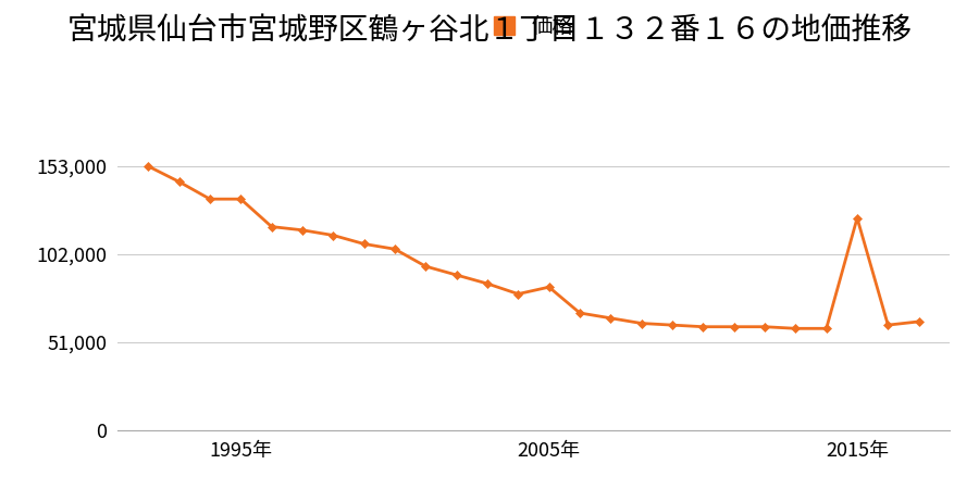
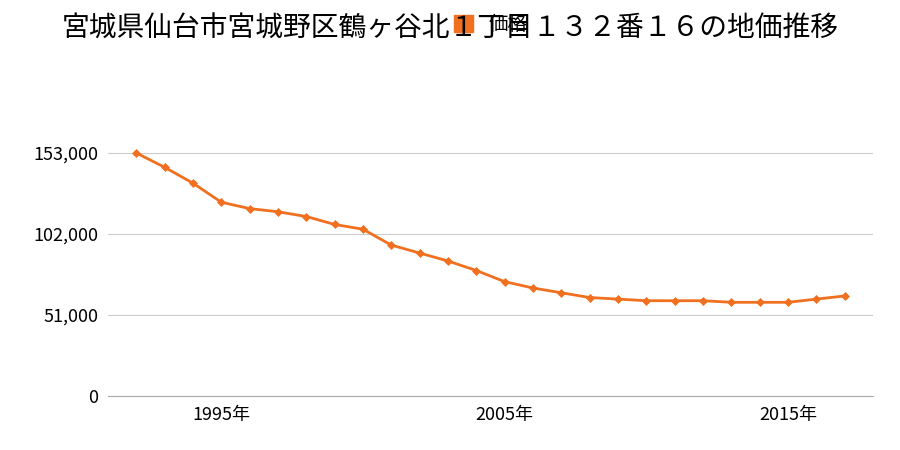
1995年: 134,000 -> 122,000
2005年: 83,000 -> 72,000
2015年: 123,000 -> 59,000
